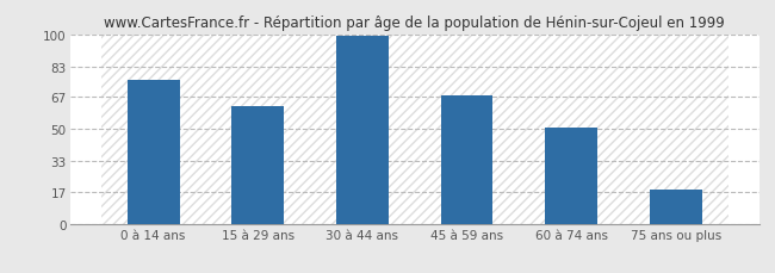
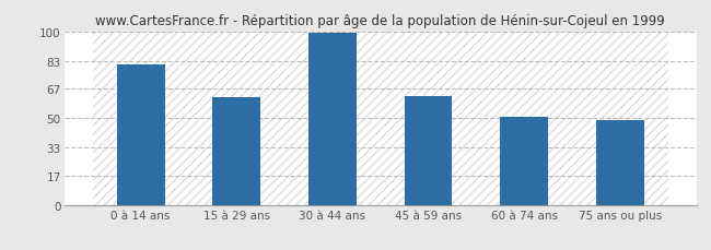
0 à 14 ans: 76 -> 81
45 à 59 ans: 68 -> 63
75 ans ou plus: 18 -> 49
